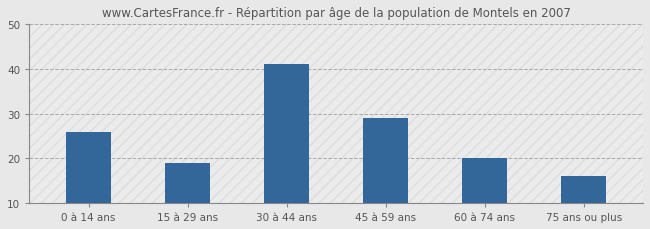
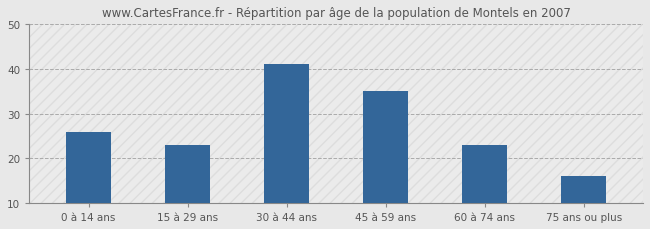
15 à 29 ans: 19 -> 23
45 à 59 ans: 29 -> 35
60 à 74 ans: 20 -> 23
